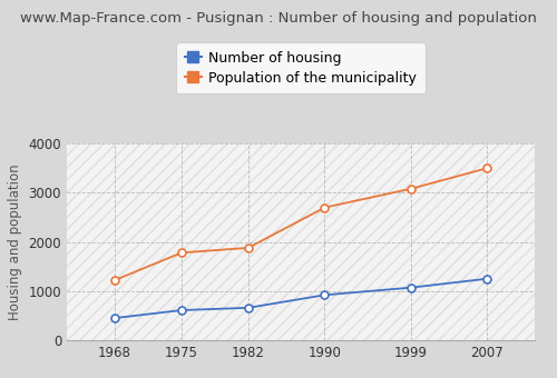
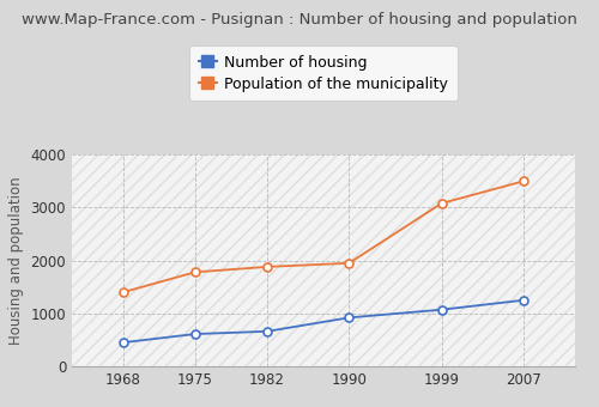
Population of the municipality/1968: 1220 -> 1400
Population of the municipality/1990: 2700 -> 1950
